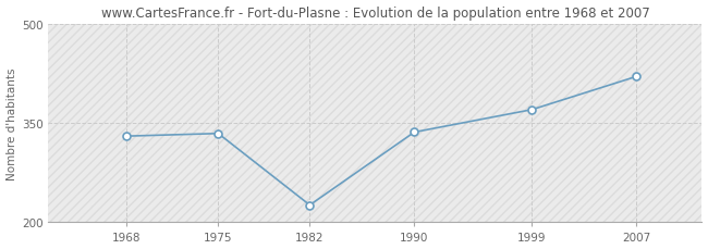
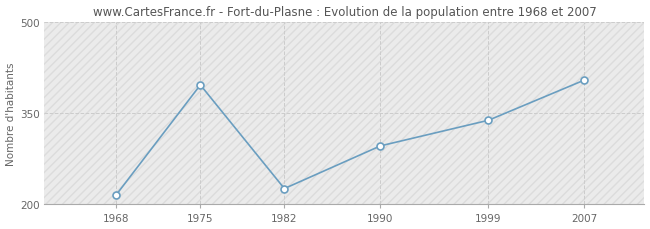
1968: 330 -> 216
1975: 334 -> 396
1990: 336 -> 296
1999: 370 -> 338
2007: 420 -> 404
